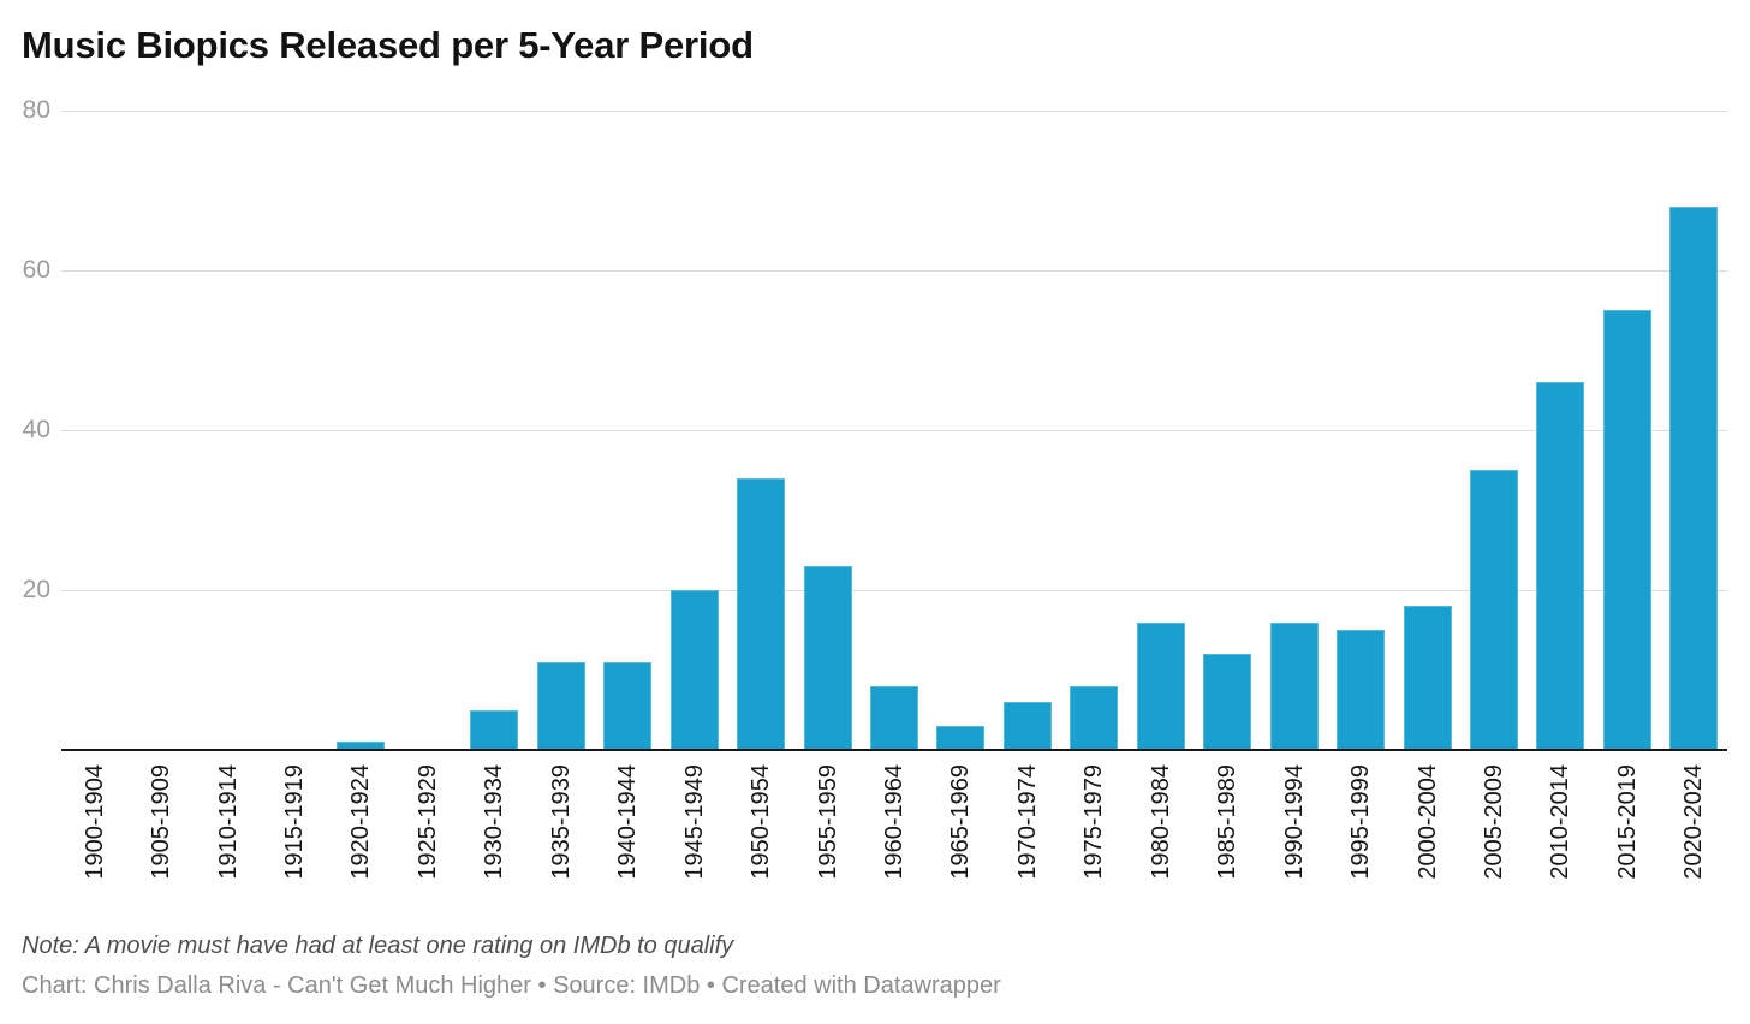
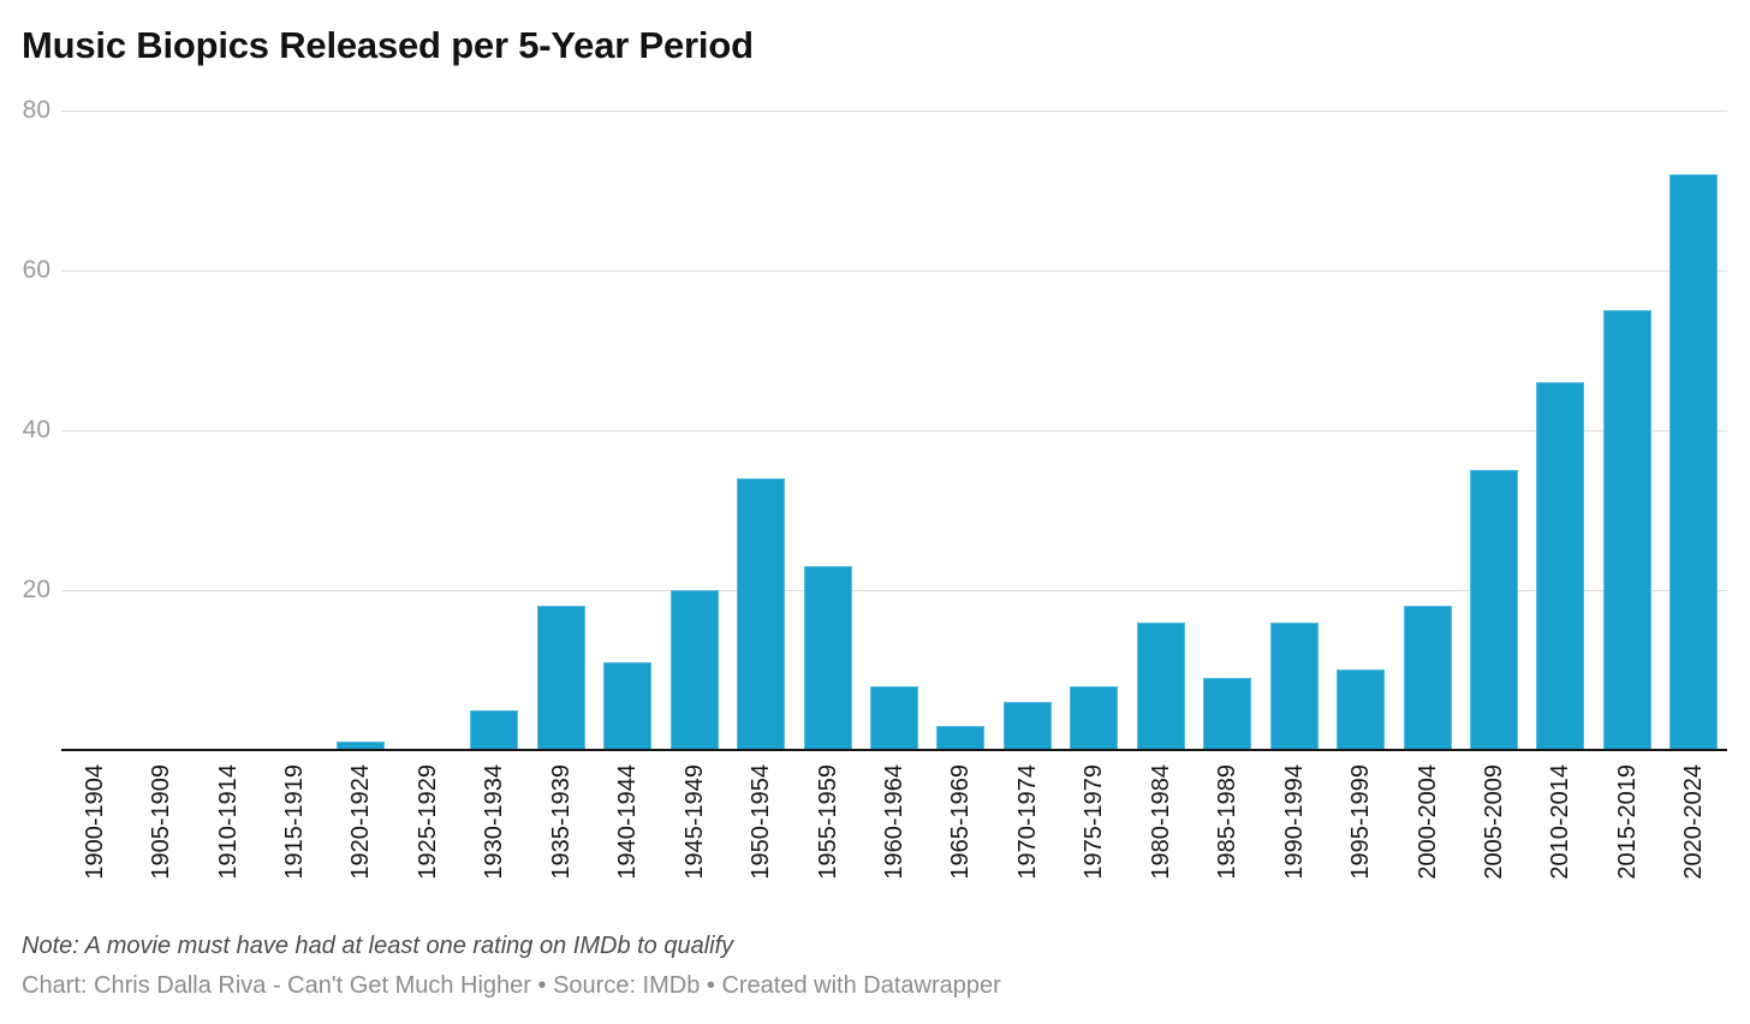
1935-1939: 11 -> 18
1985-1989: 12 -> 9
1995-1999: 15 -> 10
2020-2024: 68 -> 72
